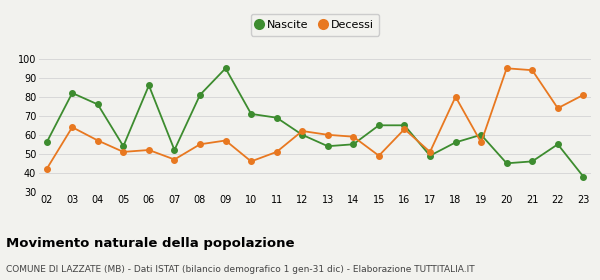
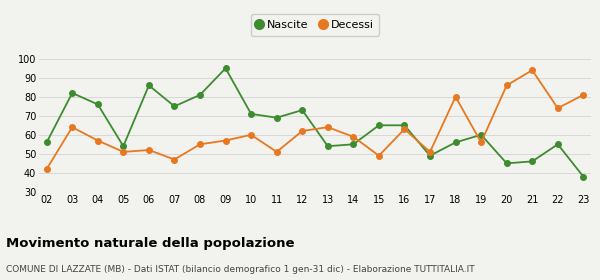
Nascite/07: 52 -> 75
Decessi/10: 46 -> 60
Nascite/12: 60 -> 73
Decessi/13: 60 -> 64
Decessi/20: 95 -> 86
